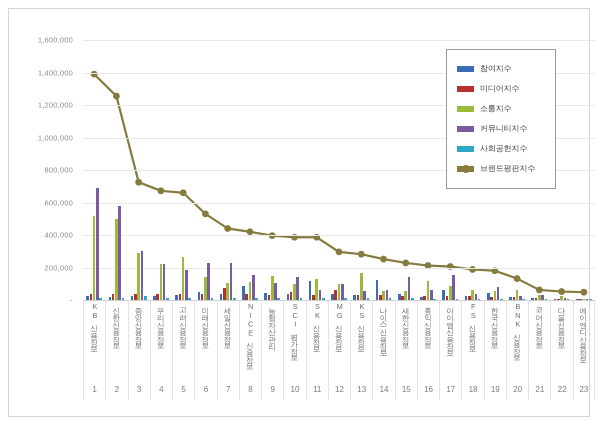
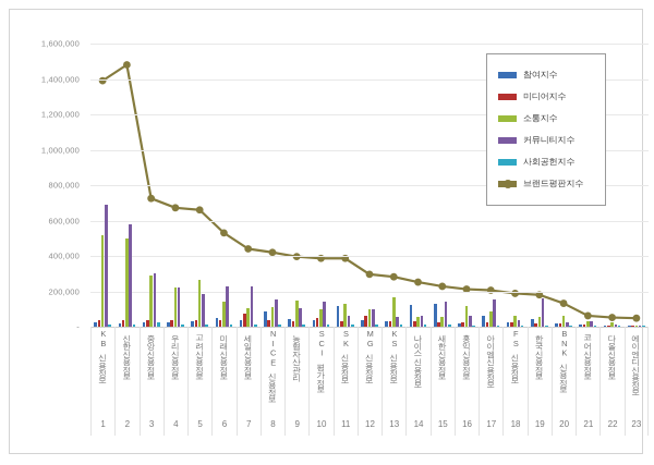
브랜드평판지수/신한신용정보: 1260000 -> 1480000
참여지수/새한신용정보: 30000 -> 130000
커뮤니티지수/한국신용정보: 80000 -> 160000
